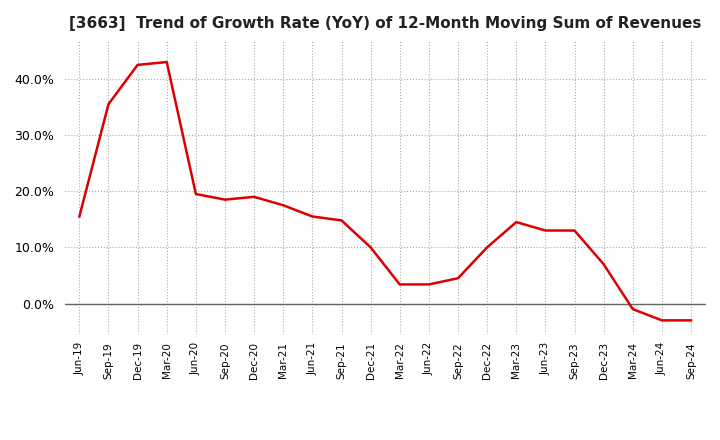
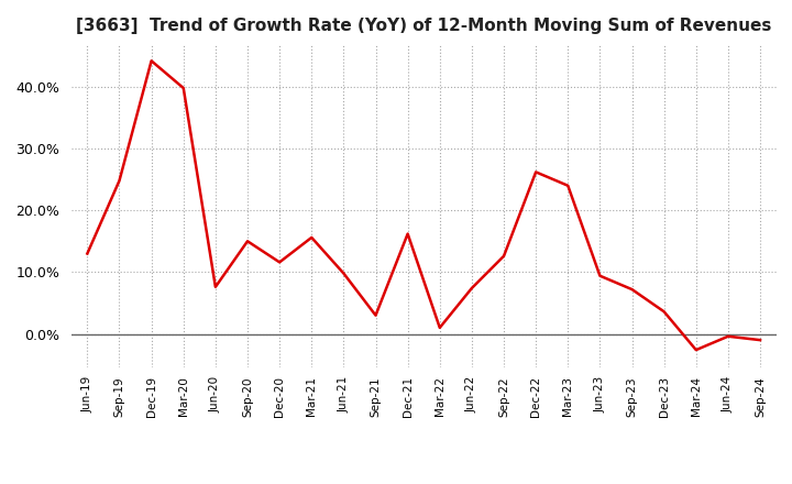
Jun-19: 15.5% -> 13.0%
Sep-19: 35.5% -> 24.8%
Dec-19: 42.5% -> 44.2%
Mar-20: 43.0% -> 39.8%
Jun-20: 19.5% -> 7.6%
Sep-20: 18.5% -> 15.0%
Dec-20: 19.0% -> 11.6%
Mar-21: 17.5% -> 15.6%
Jun-21: 15.5% -> 9.8%
Sep-21: 14.8% -> 3.0%
Dec-21: 10.0% -> 16.2%
Mar-22: 3.4% -> 1.0%
Jun-22: 3.4% -> 7.4%
Sep-22: 4.5% -> 12.6%
Dec-22: 10.0% -> 26.2%
Mar-23: 14.5% -> 24.0%
Jun-23: 13.0% -> 9.4%
Sep-23: 13.0% -> 7.2%
Dec-23: 7.0% -> 3.6%
Mar-24: -1.0% -> -2.6%
Jun-24: -3.0% -> -0.4%
Sep-24: -3.0% -> -1.0%
